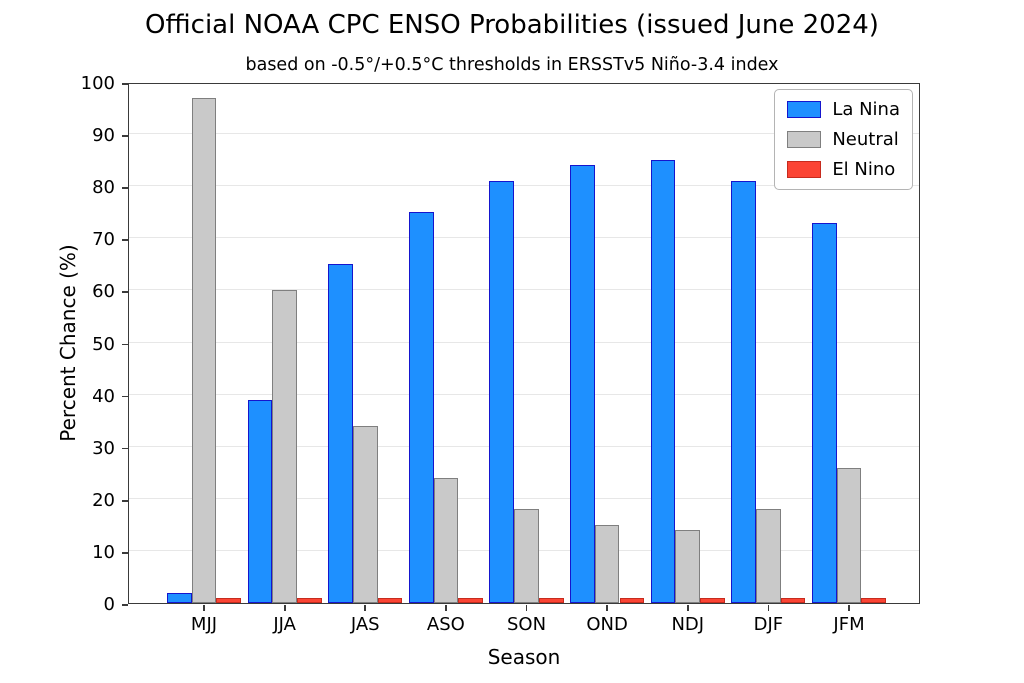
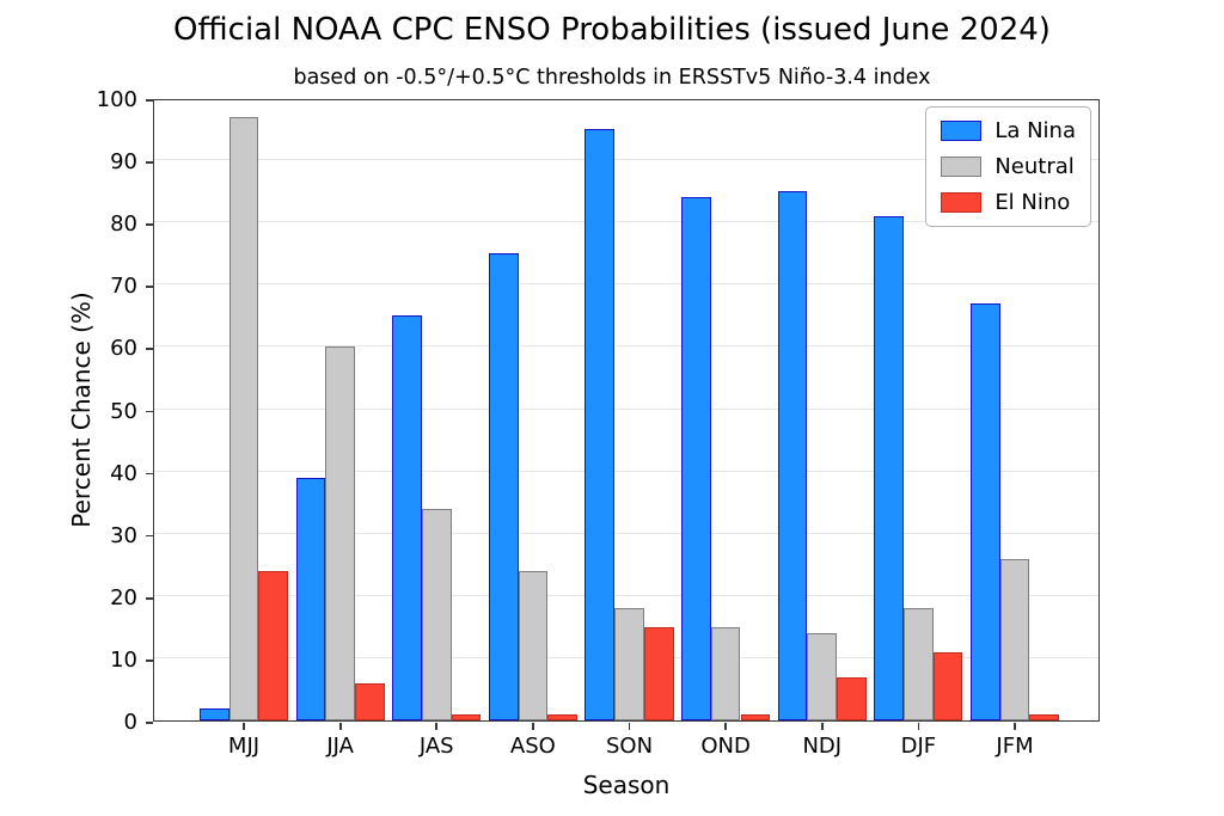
El Nino/MJJ: 1 -> 24
El Nino/JJA: 1 -> 6
La Nina/SON: 81 -> 95
El Nino/SON: 1 -> 15
El Nino/NDJ: 1 -> 7
El Nino/DJF: 1 -> 11
La Nina/JFM: 73 -> 67
